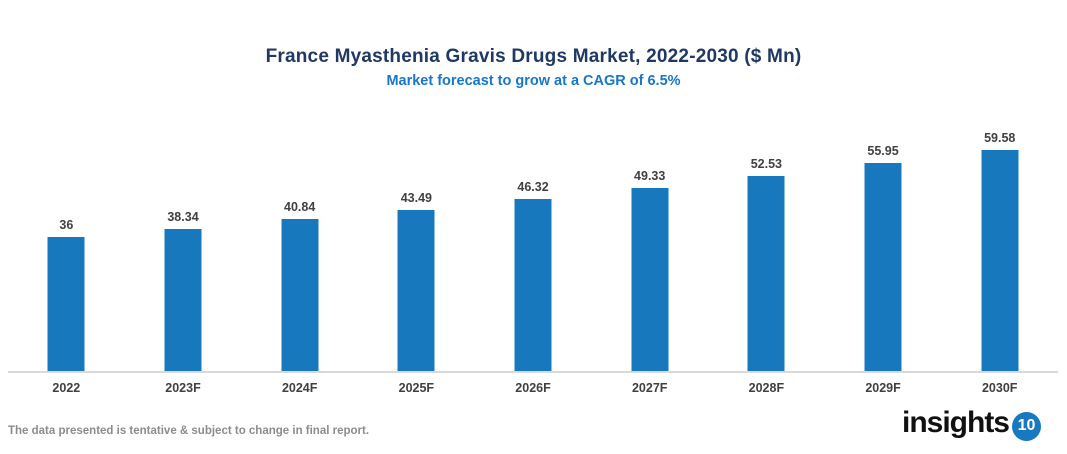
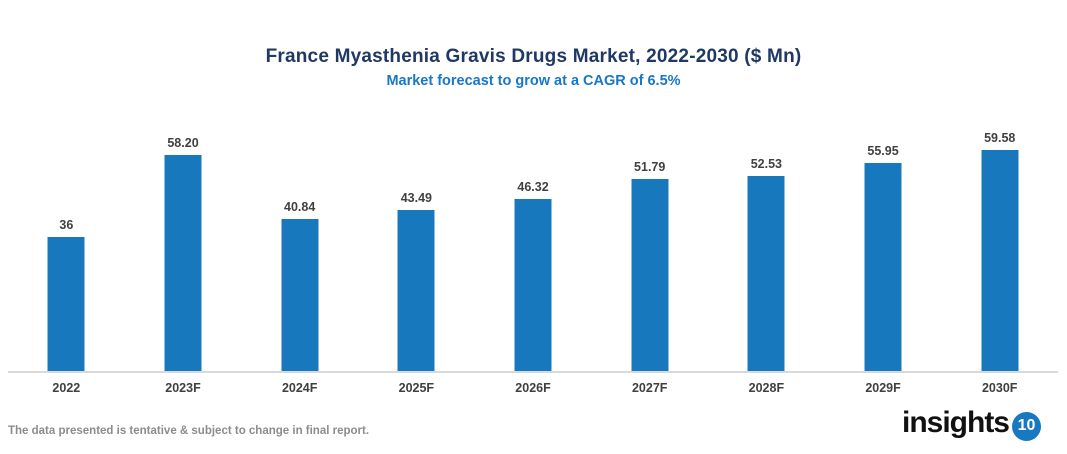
2023F: 38.34 -> 58.20
2027F: 49.33 -> 51.79
